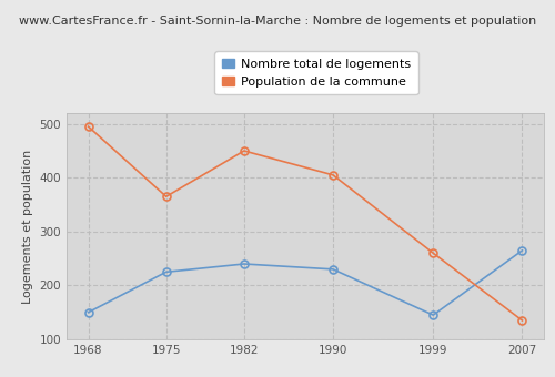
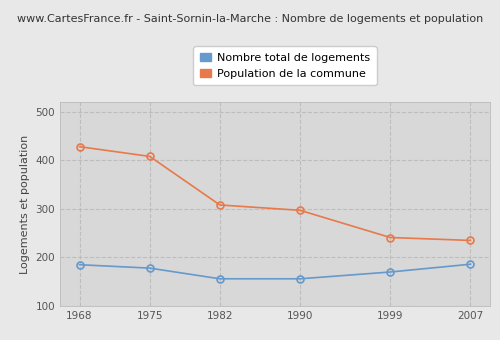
Nombre total de logements/1968: 150 -> 185
Population de la commune/1968: 495 -> 428
Nombre total de logements/1975: 225 -> 178
Population de la commune/1975: 365 -> 408
Nombre total de logements/1982: 240 -> 156
Population de la commune/1982: 450 -> 308
Nombre total de logements/1990: 230 -> 156
Population de la commune/1990: 405 -> 297
Nombre total de logements/1999: 145 -> 170
Population de la commune/1999: 260 -> 241
Nombre total de logements/2007: 265 -> 186
Population de la commune/2007: 135 -> 235
